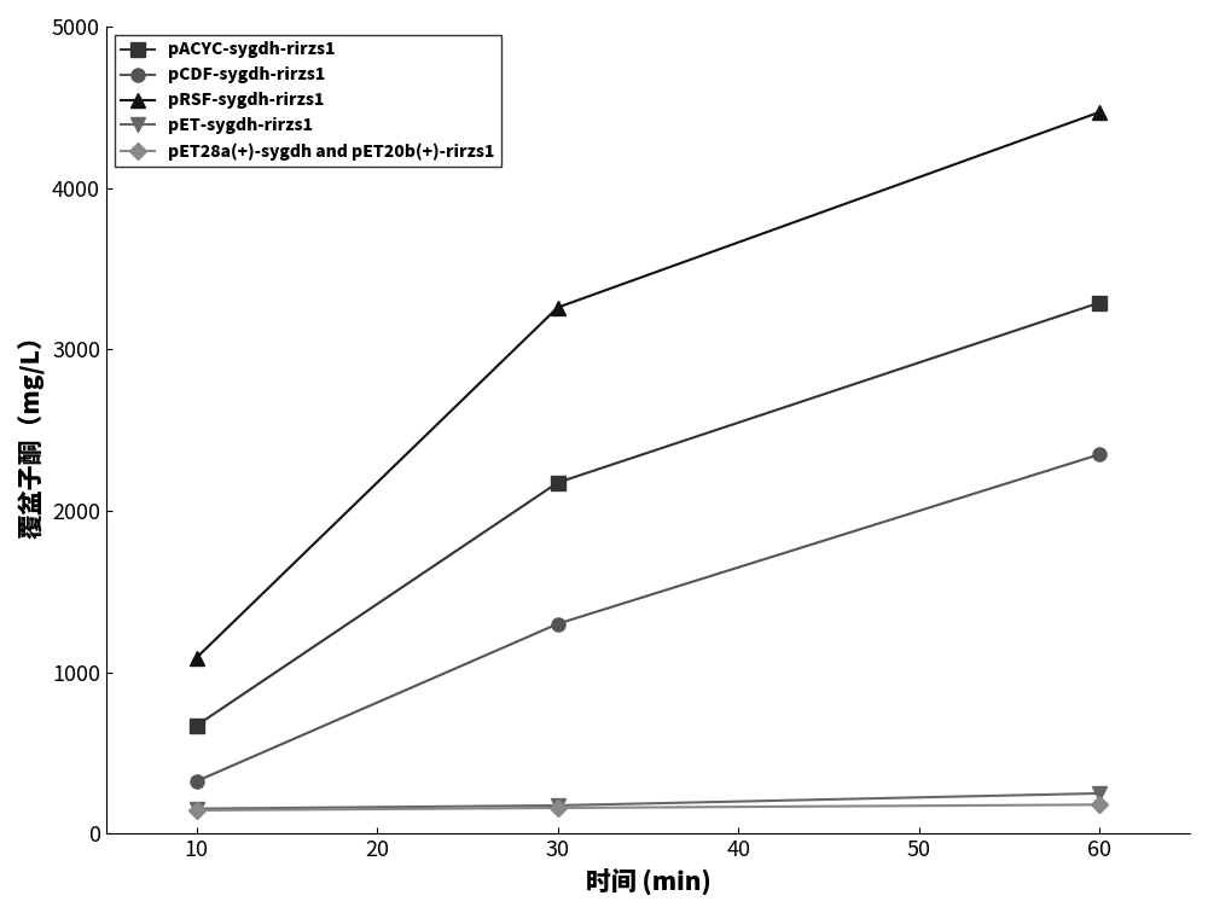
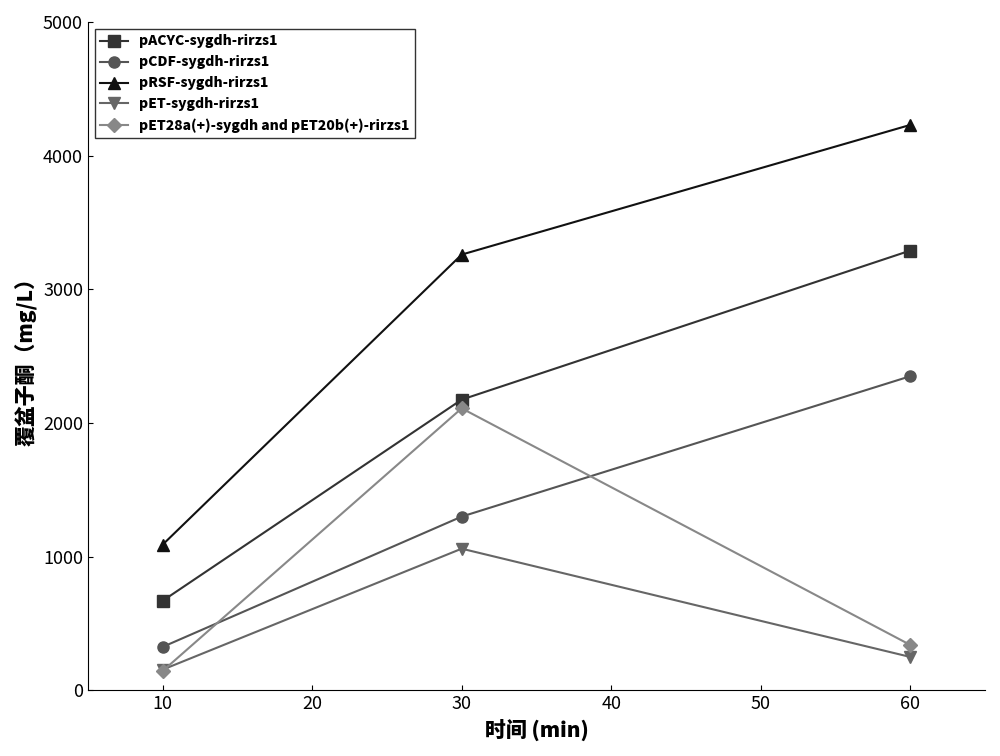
pET-sygdh-rirzs1/30: 180 -> 1060
pET28a(+)-sygdh and pET20b(+)-rirzs1/30: 160 -> 2110
pRSF-sygdh-rirzs1/60: 4470 -> 4230
pET28a(+)-sygdh and pET20b(+)-rirzs1/60: 180 -> 340
